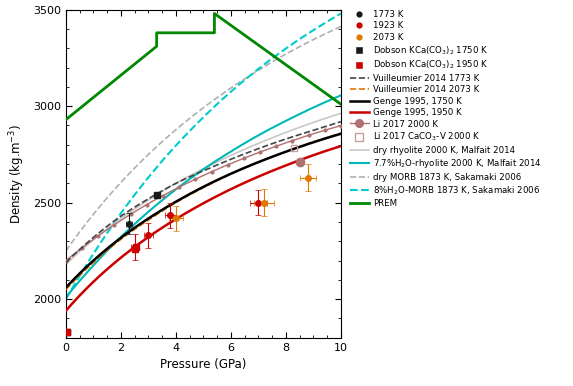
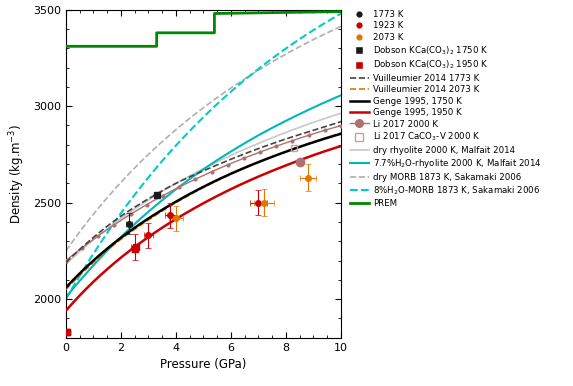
PREM/0: 2930 -> 3310
PREM/10: 3010 -> 3490
